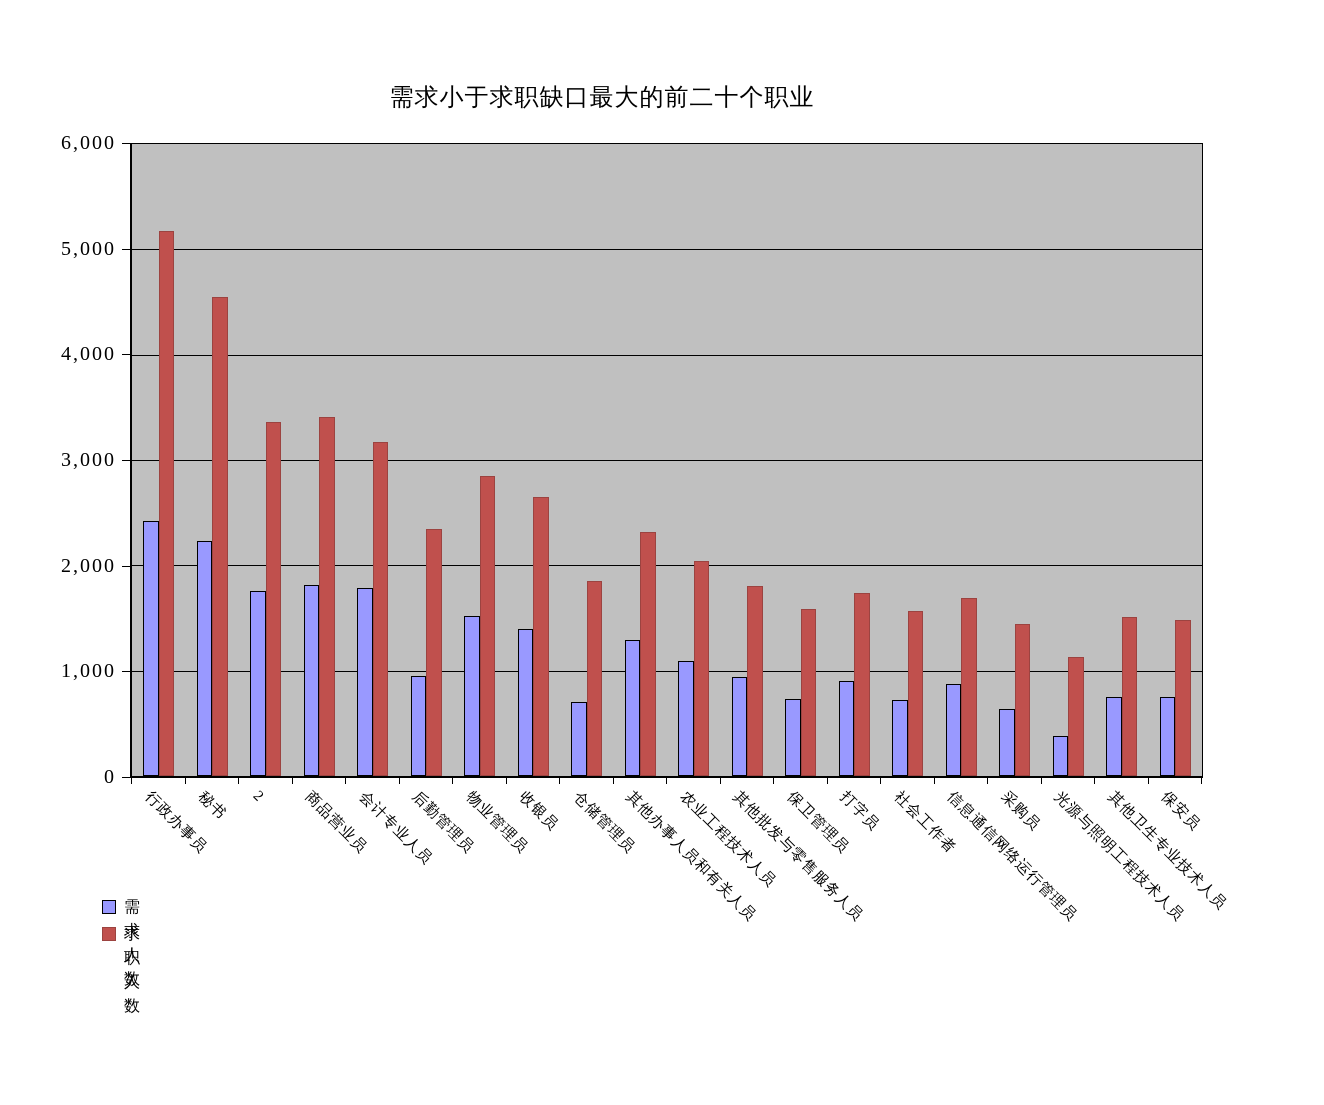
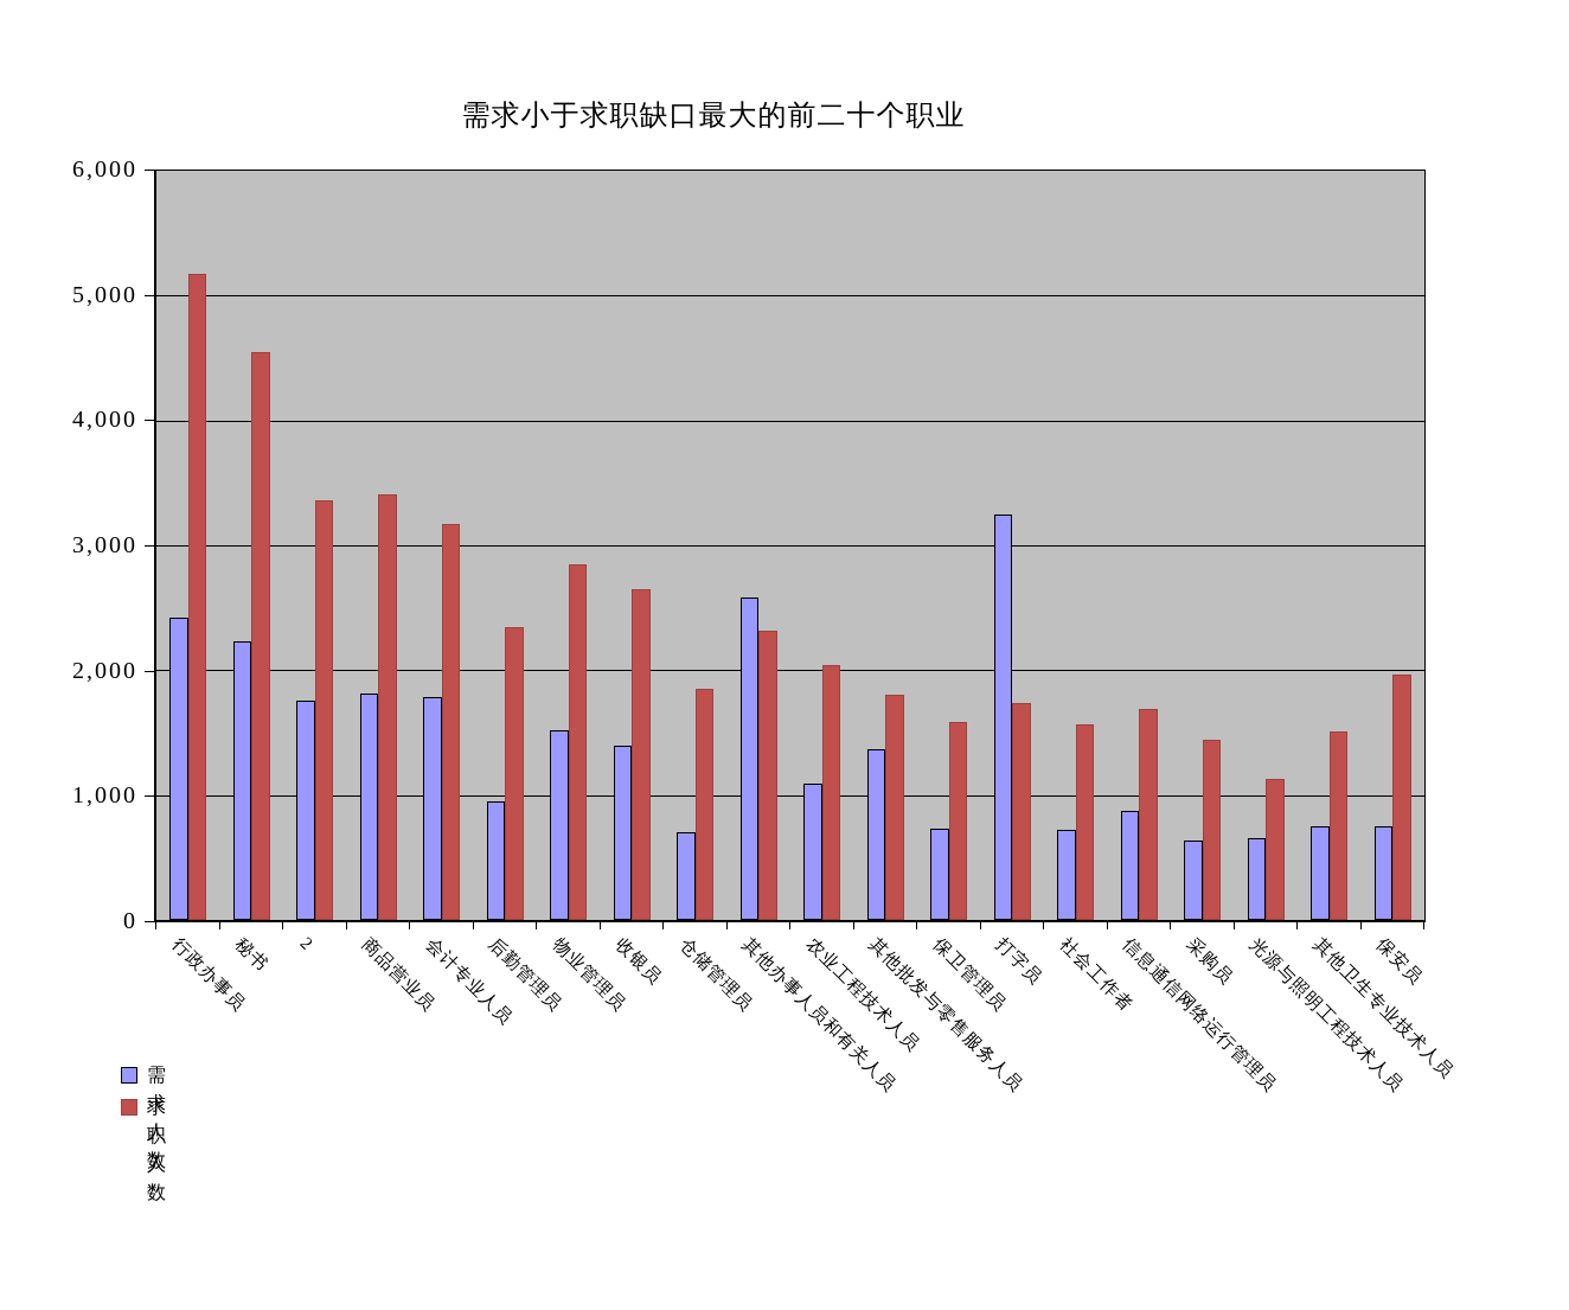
需求人数/其他办事人员和有关人员: 1290 -> 2580
需求人数/其他批发与零售服务人员: 940 -> 1370
需求人数/打字员: 900 -> 3250
需求人数/光源与照明工程技术人员: 380 -> 660
求职人数/保安员: 1480 -> 1970
